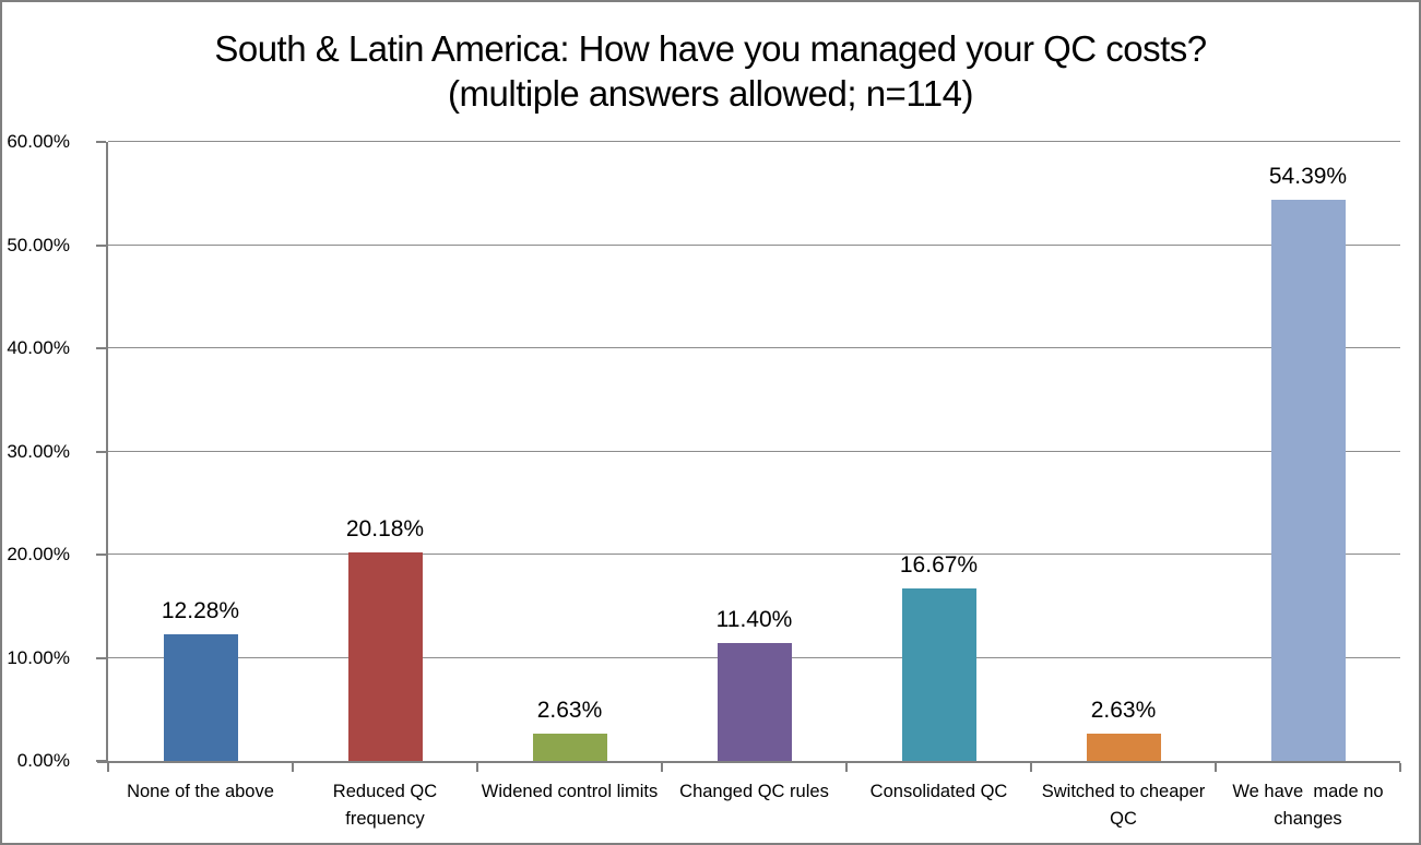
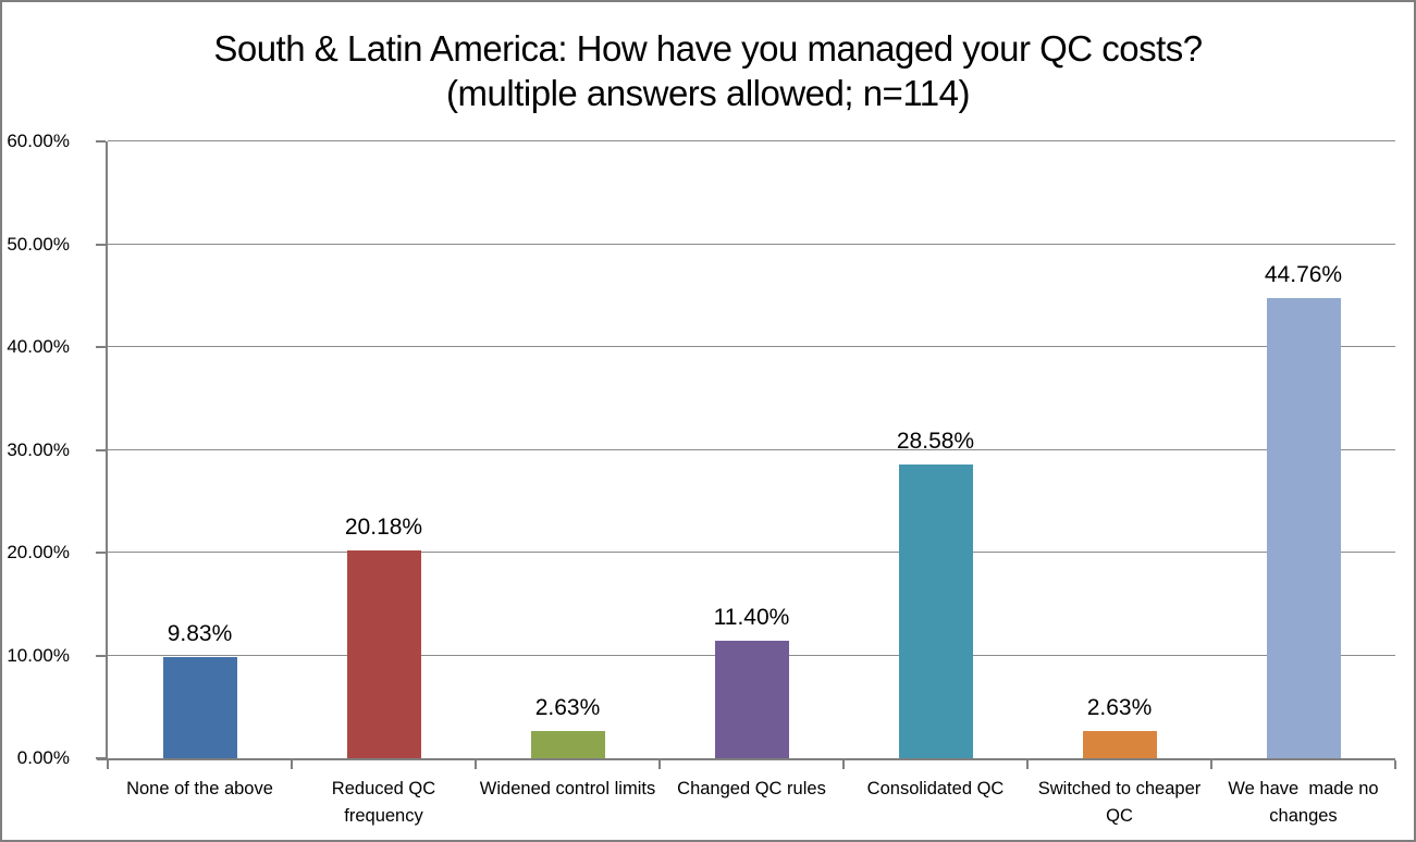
None of the above: 12.28% -> 9.83%
Consolidated QC: 16.67% -> 28.58%
We have made no changes: 54.39% -> 44.76%
